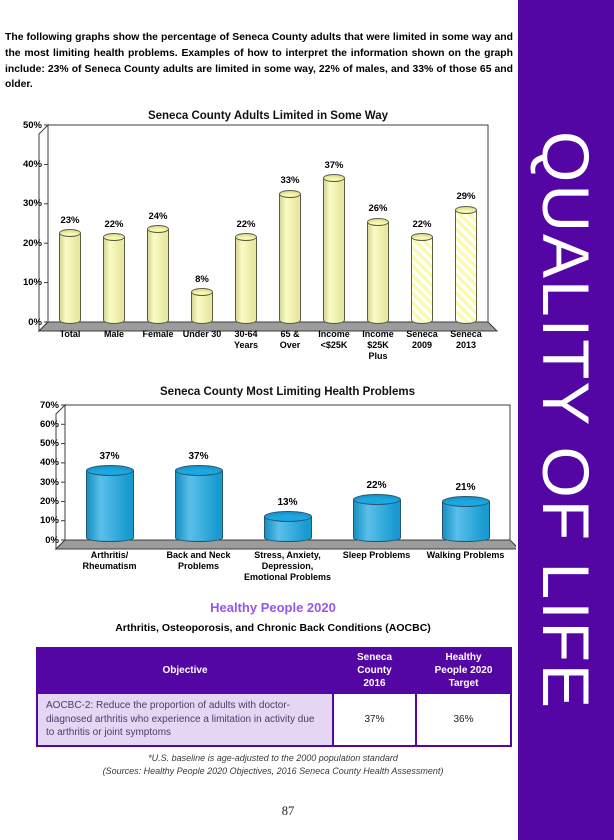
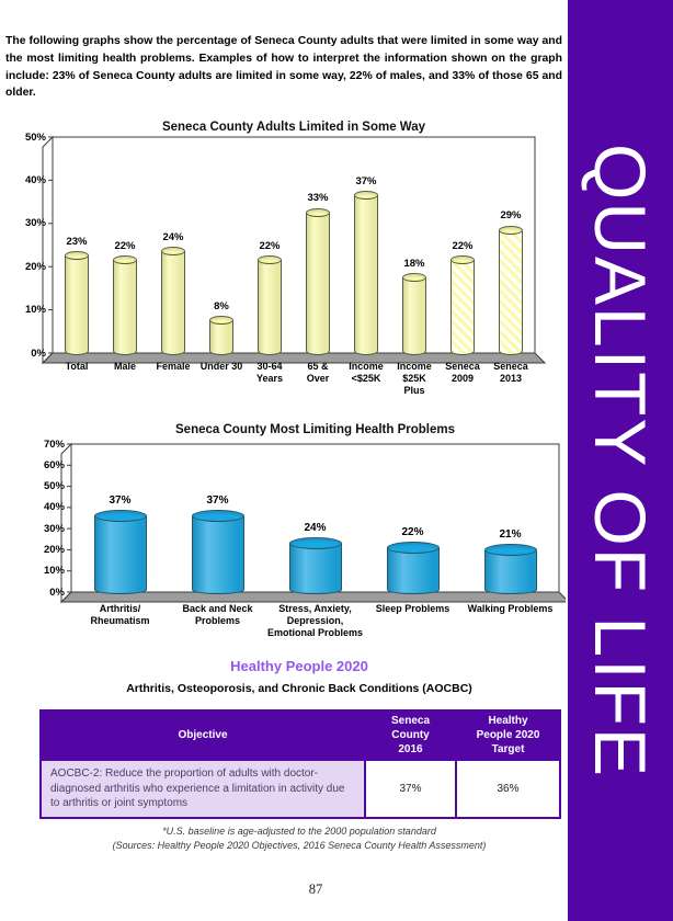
Seneca County Adults Limited in Some Way/Income $25K Plus: 26% -> 18%
Seneca County Most Limiting Health Problems/Stress, Anxiety, Depression, Emotional Problems: 13% -> 24%
